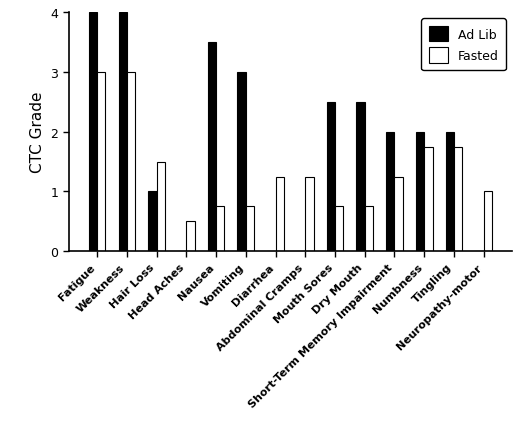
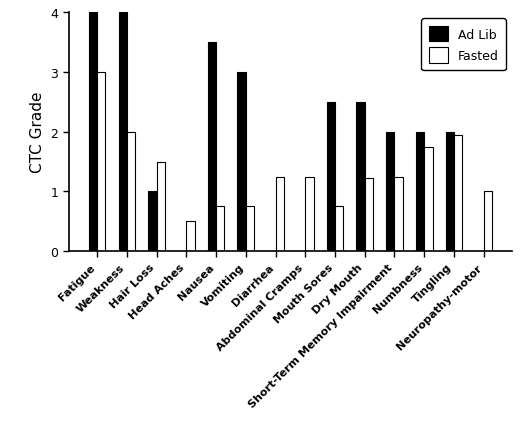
Fasted/Weakness: 3.00 -> 2.00
Fasted/Dry Mouth: 0.75 -> 1.22
Fasted/Tingling: 1.75 -> 1.94
